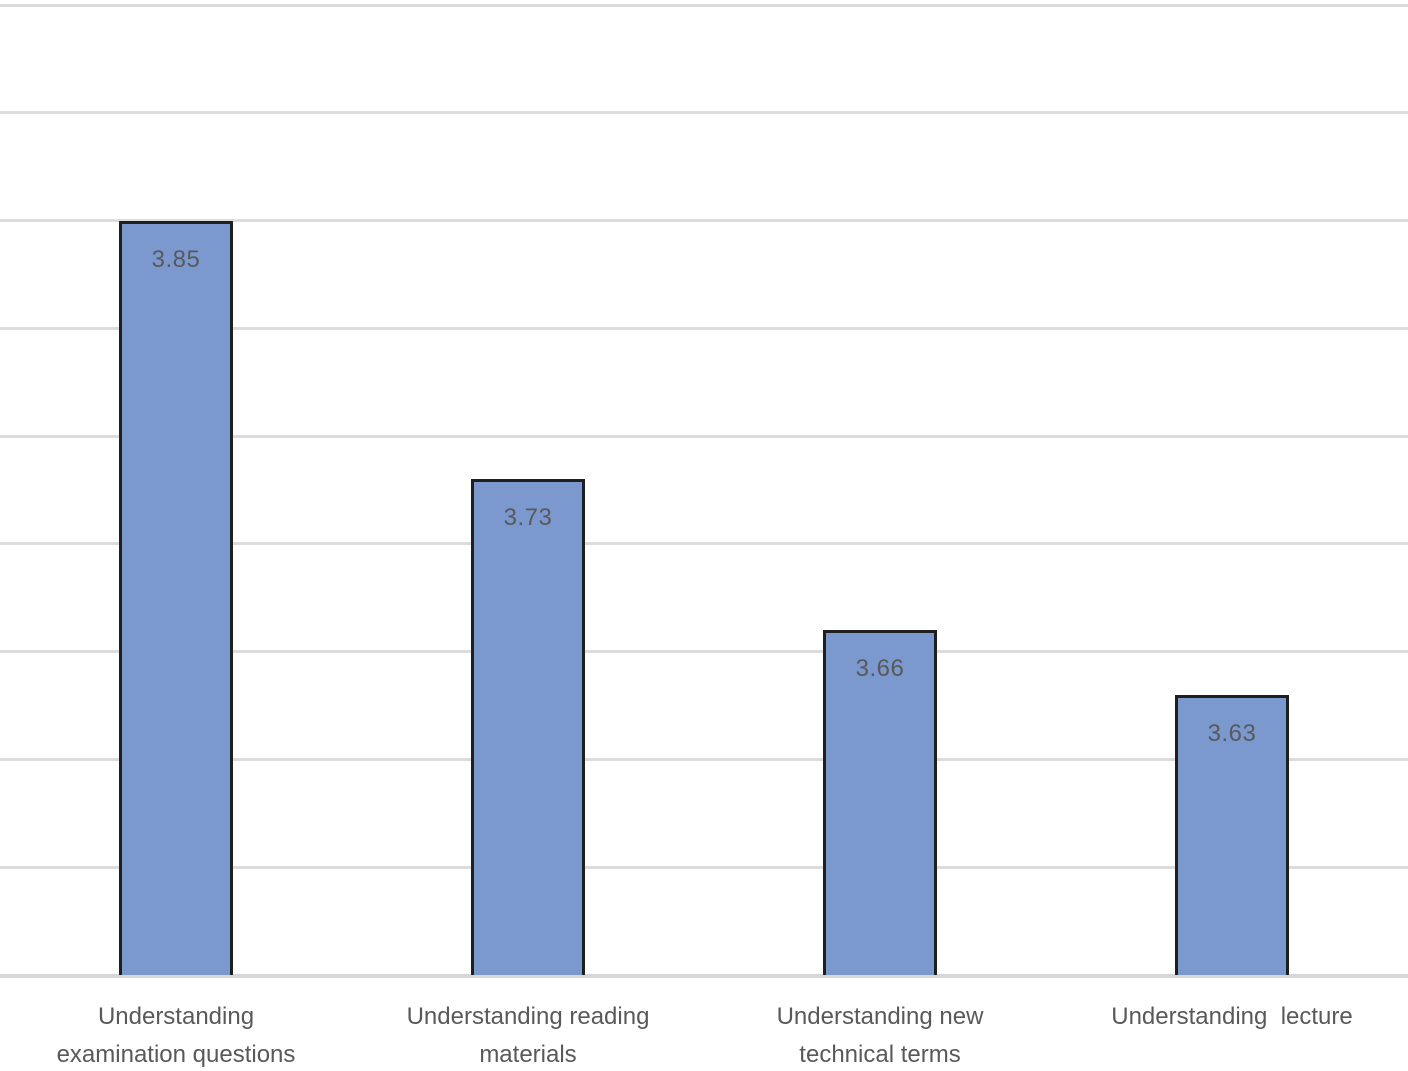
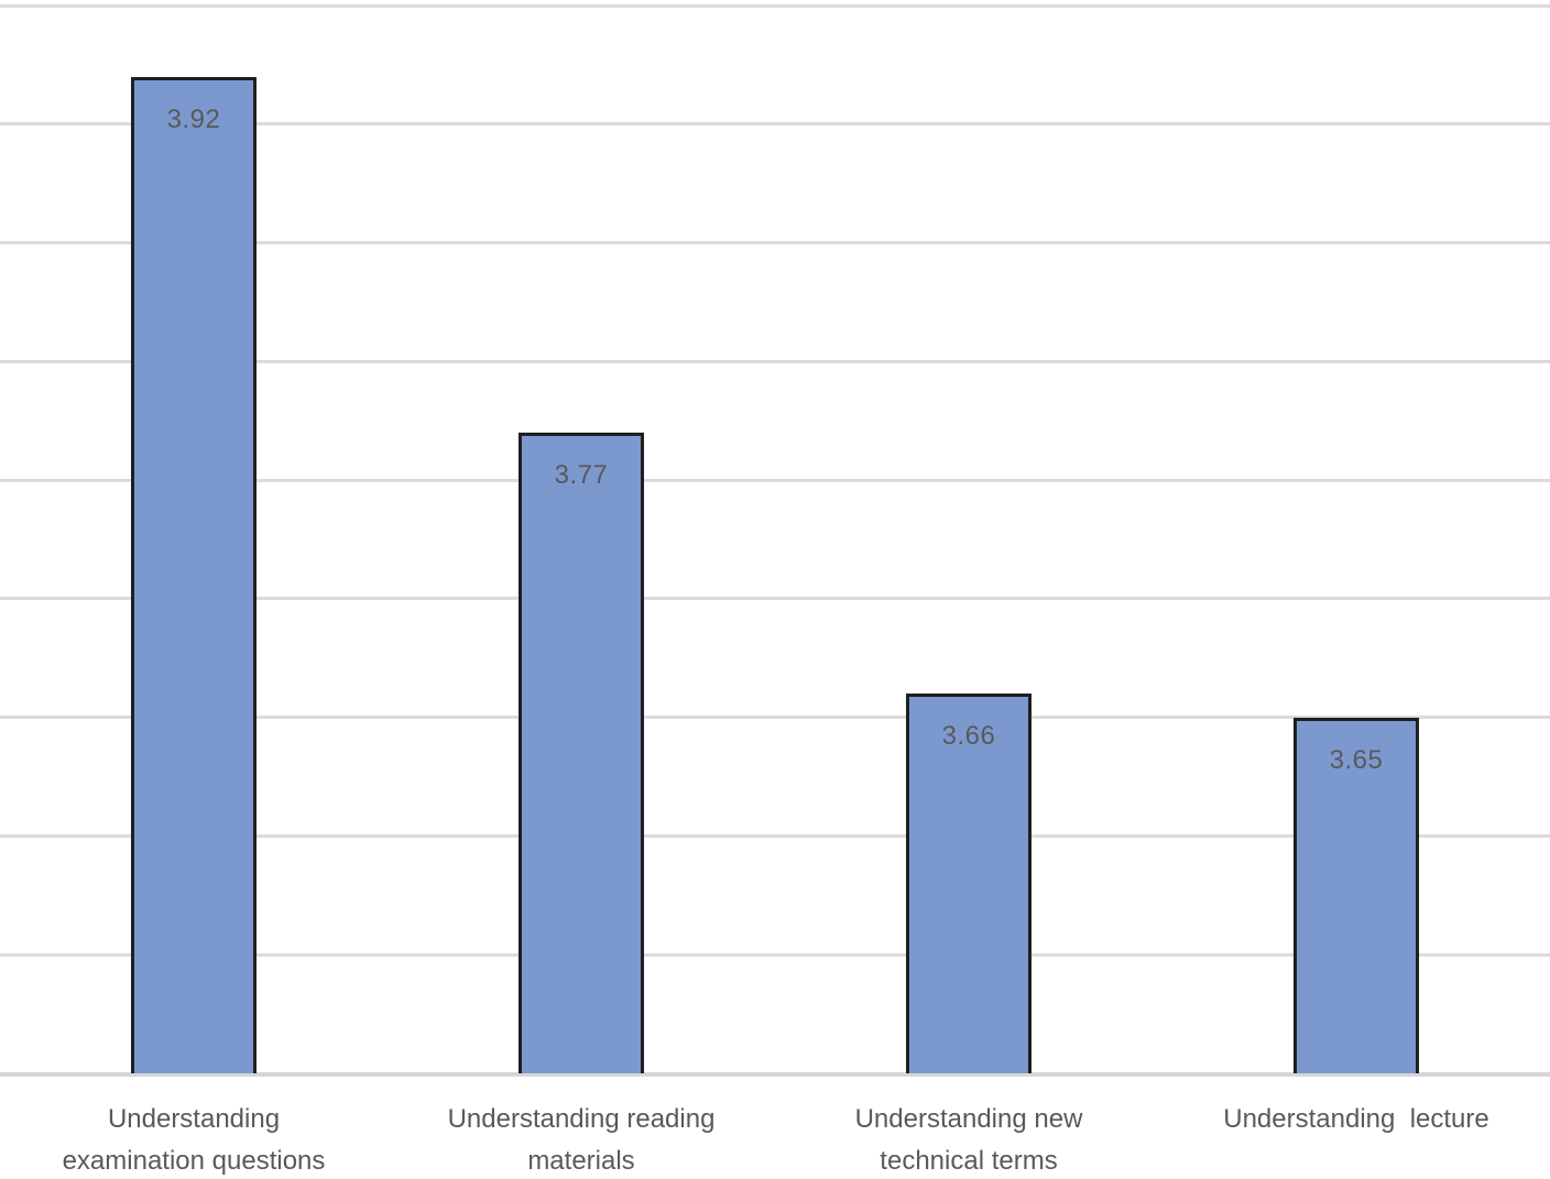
Understanding examination questions: 3.85 -> 3.92
Understanding reading materials: 3.73 -> 3.77
Understanding lecture: 3.63 -> 3.65
